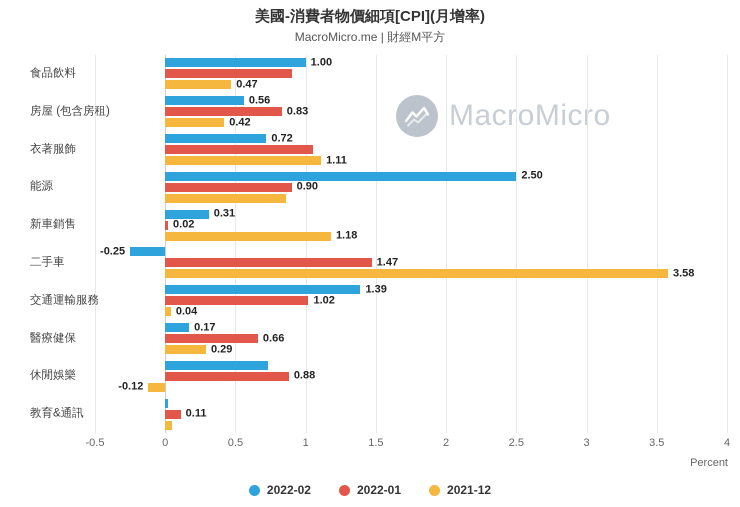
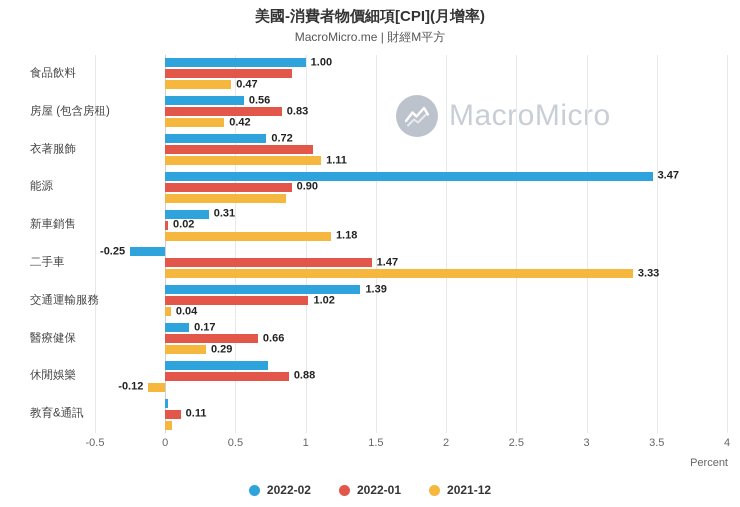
2022-02/能源: 2.50 -> 3.47
2021-12/二手車: 3.58 -> 3.33
